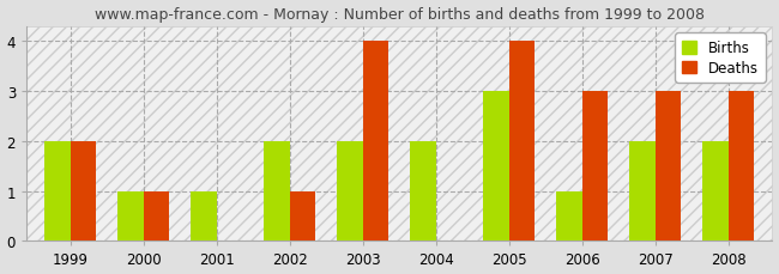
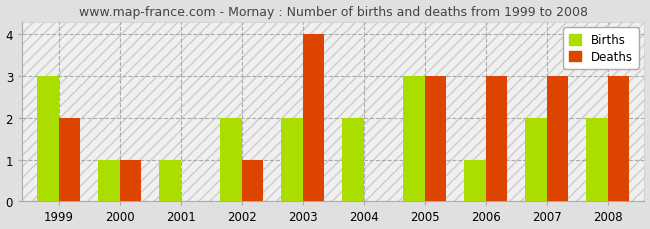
Births/1999: 2 -> 3
Deaths/2005: 4 -> 3
